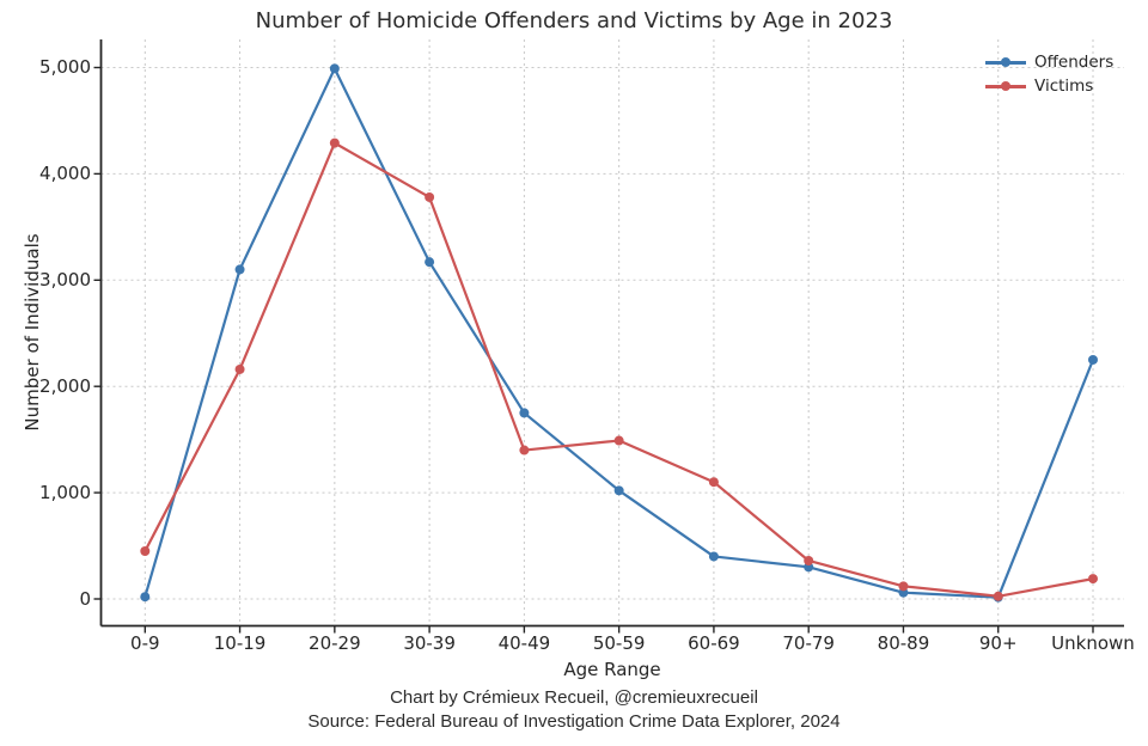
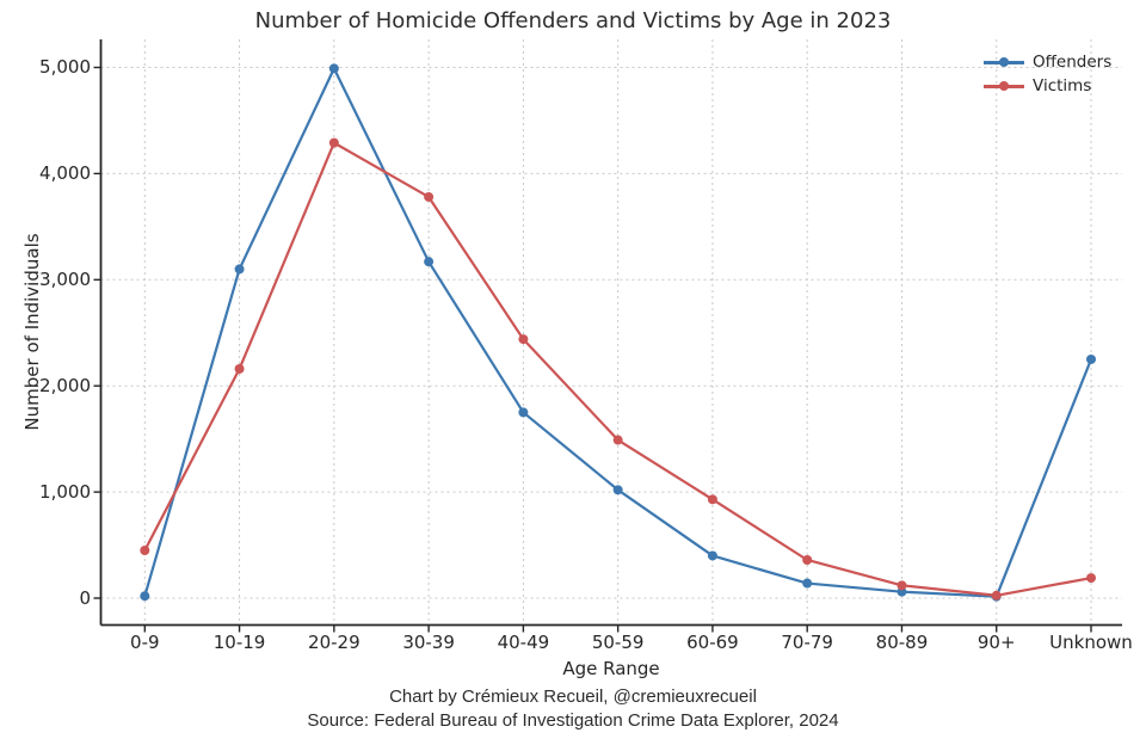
Victims/40-49: 1400 -> 2400
Victims/60-69: 1100 -> 900
Offenders/70-79: 300 -> 100
